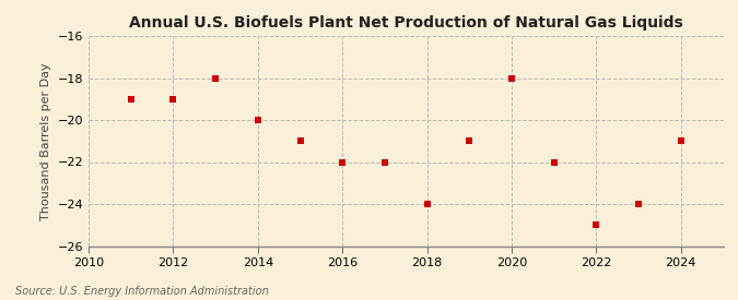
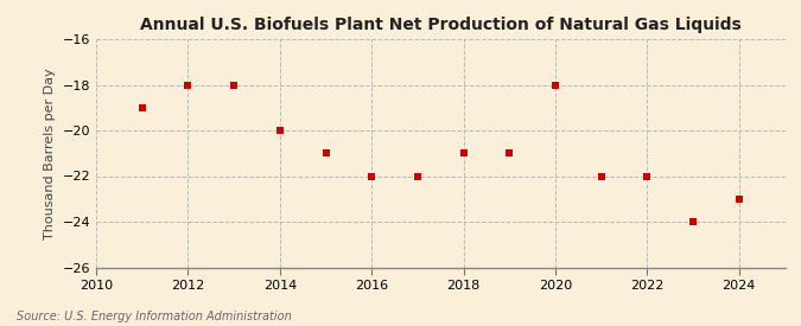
2012: -19 -> -18
2018: -24 -> -21
2022: -25 -> -22
2024: -21 -> -23
